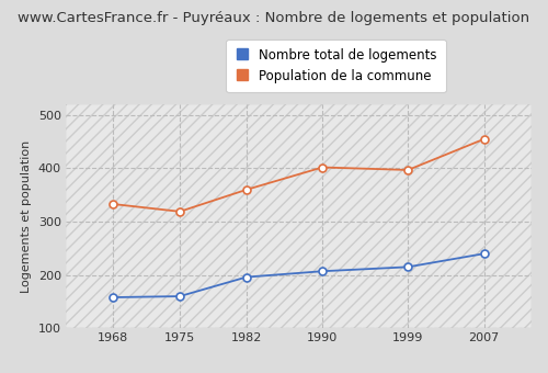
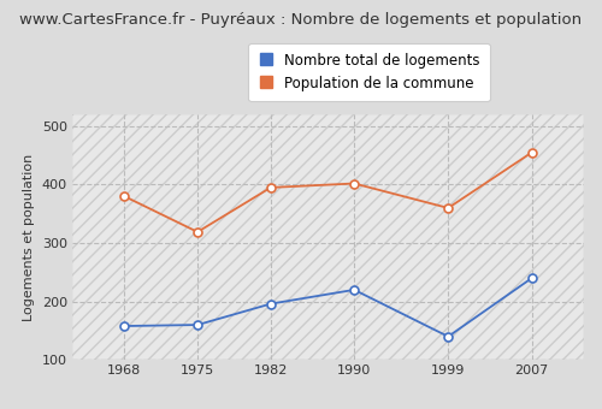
Population de la commune/1968: 333 -> 380
Population de la commune/1982: 360 -> 395
Nombre total de logements/1990: 207 -> 220
Nombre total de logements/1999: 215 -> 140
Population de la commune/1999: 397 -> 360
